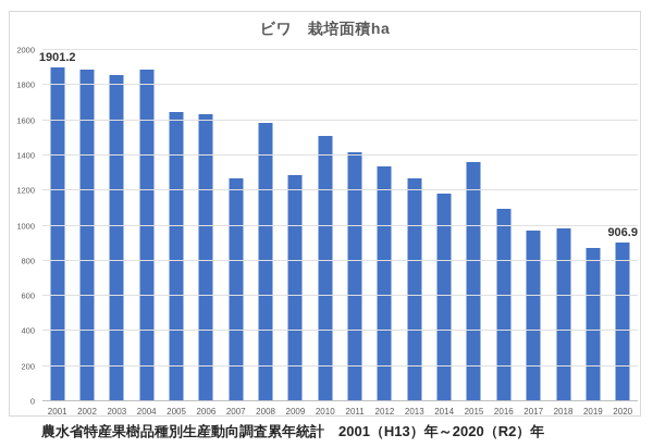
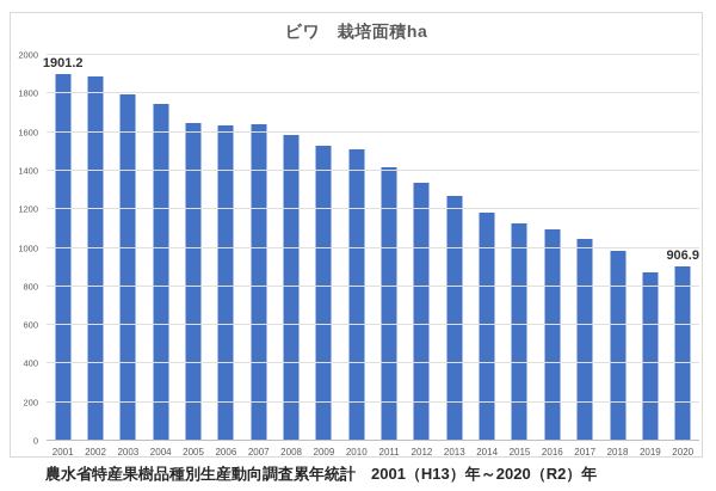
2003: 1860 -> 1800
2004: 1890 -> 1750
2007: 1270 -> 1640
2009: 1290 -> 1530
2015: 1360 -> 1130
2017: 970 -> 1050
